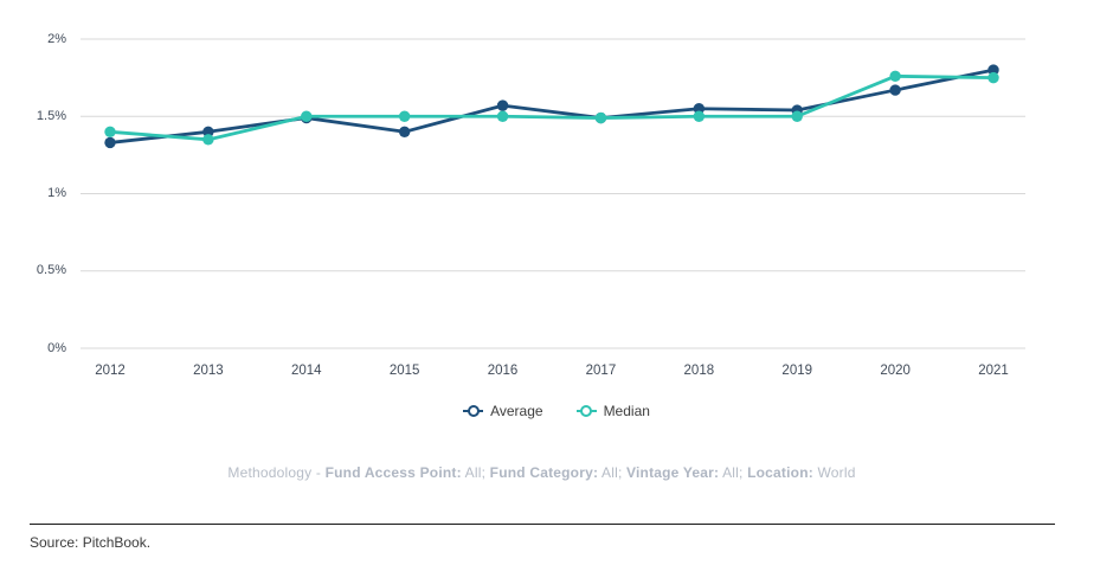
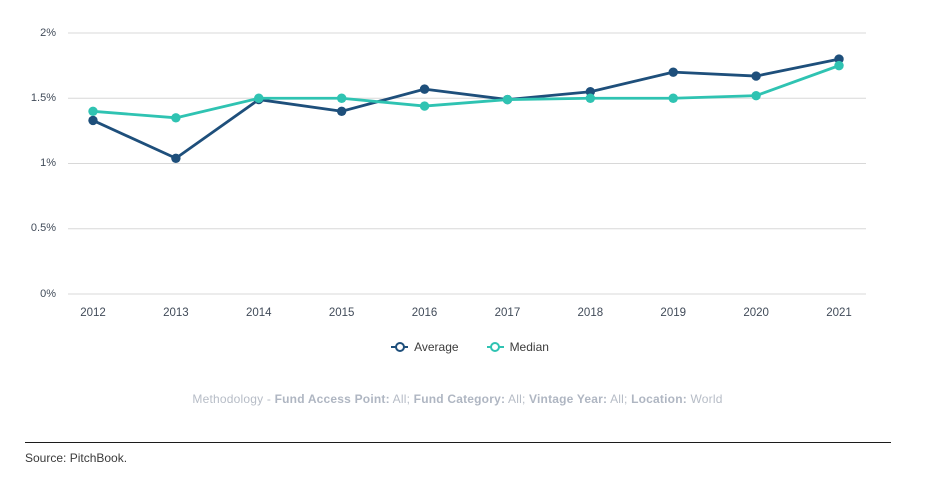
Average/2013: 1.40% -> 1.04%
Median/2016: 1.50% -> 1.44%
Average/2019: 1.54% -> 1.70%
Median/2020: 1.76% -> 1.52%
